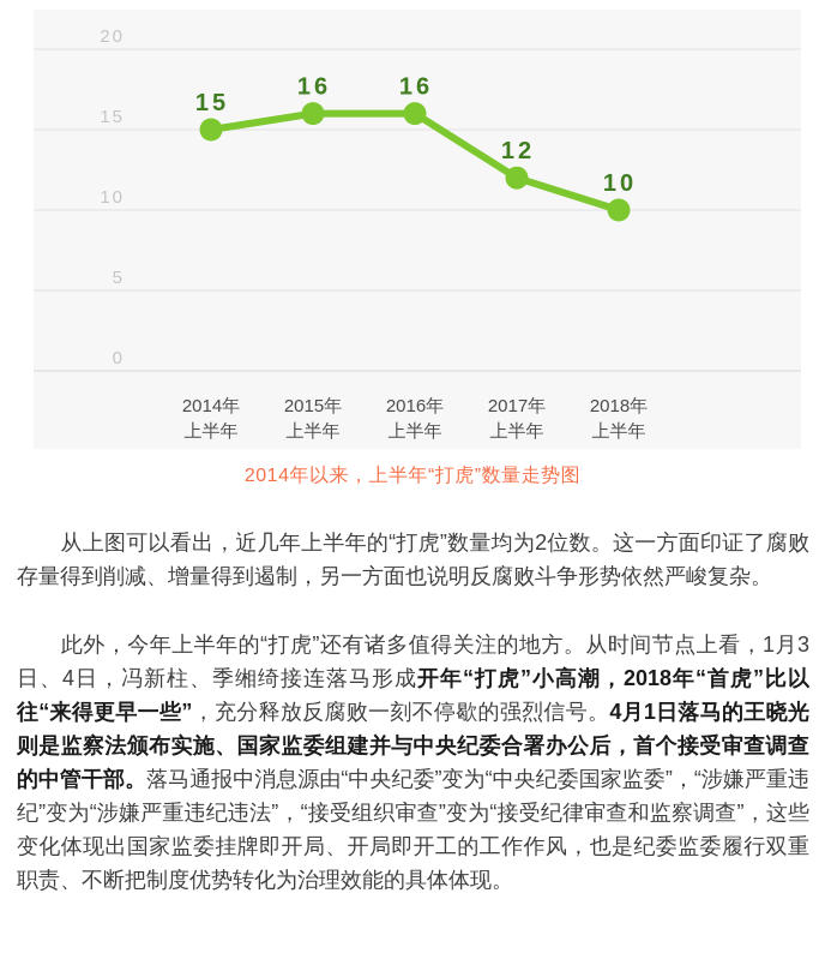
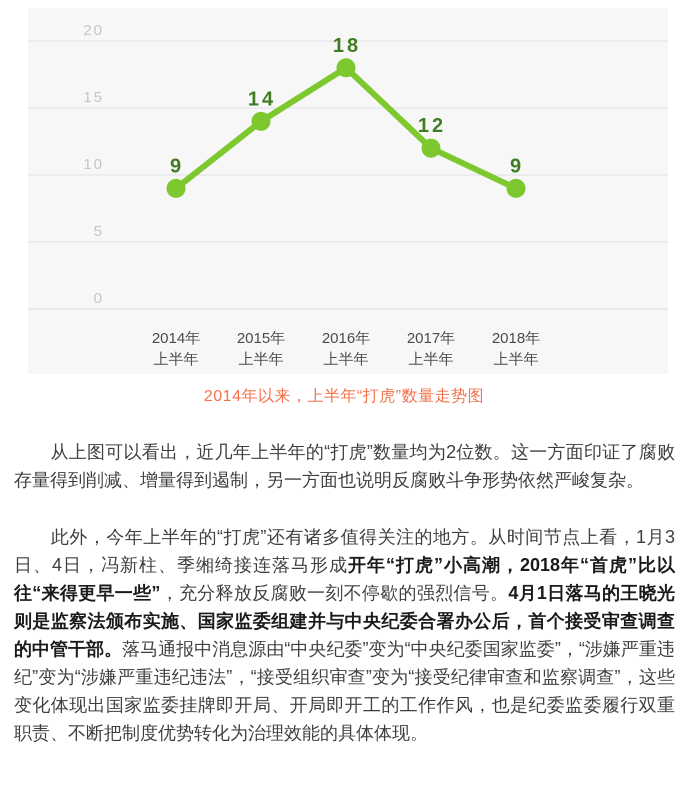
2014年: 15 -> 9
2015年: 16 -> 14
2016年: 16 -> 18
2018年: 10 -> 9
